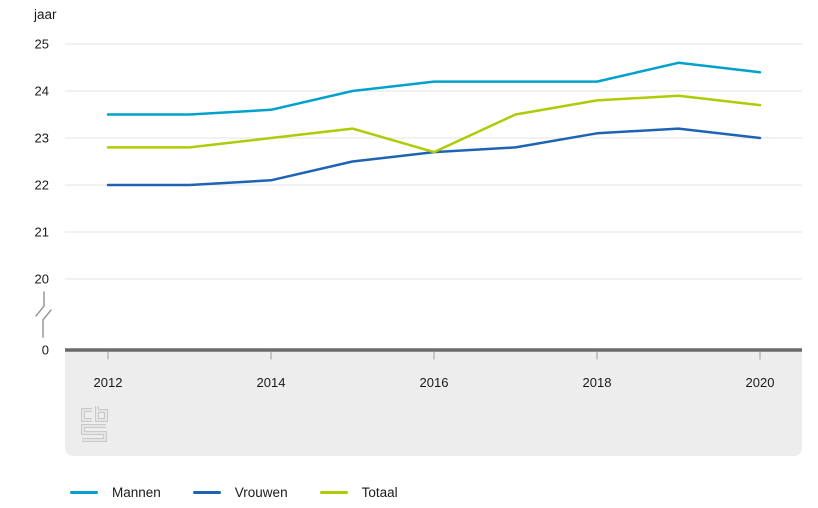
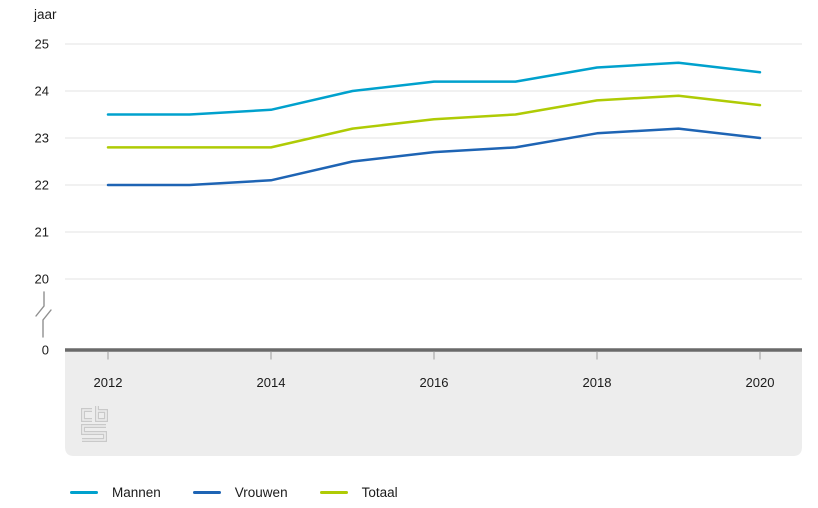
Totaal/2014: 23.0 -> 22.8
Totaal/2016: 22.7 -> 23.4
Mannen/2018: 24.2 -> 24.5
